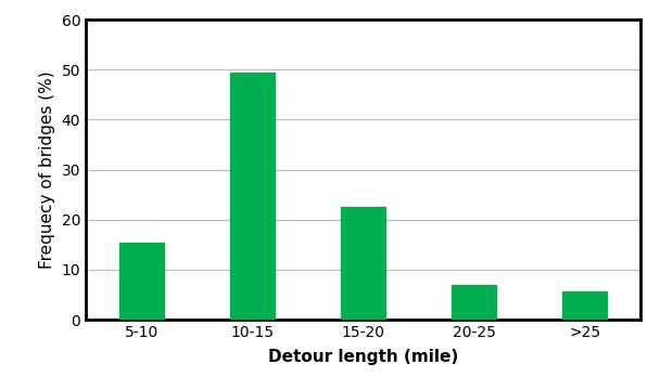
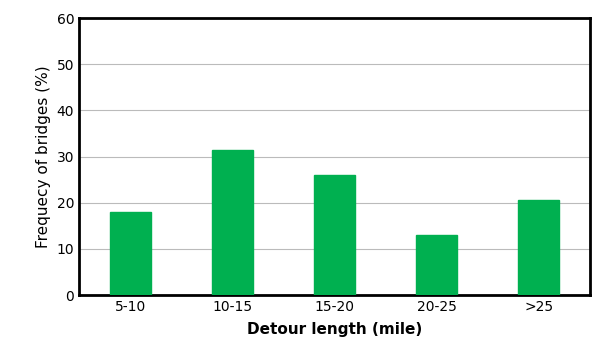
5-10: 15.5 -> 18.0
10-15: 49.3 -> 31.5
15-20: 22.5 -> 26.0
20-25: 7.0 -> 13.0
>25: 5.6 -> 20.5
